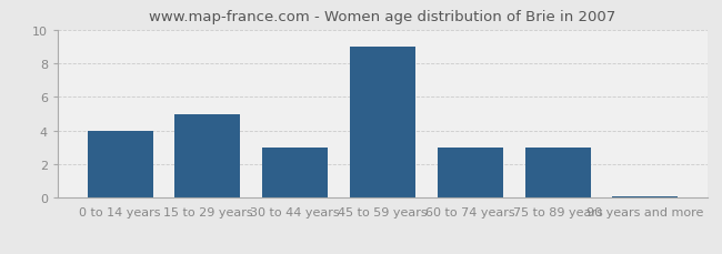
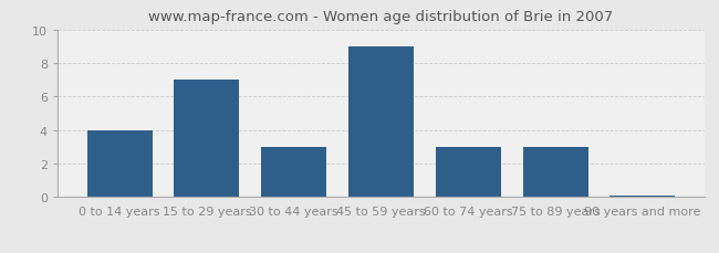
15 to 29 years: 5.0 -> 7.0
